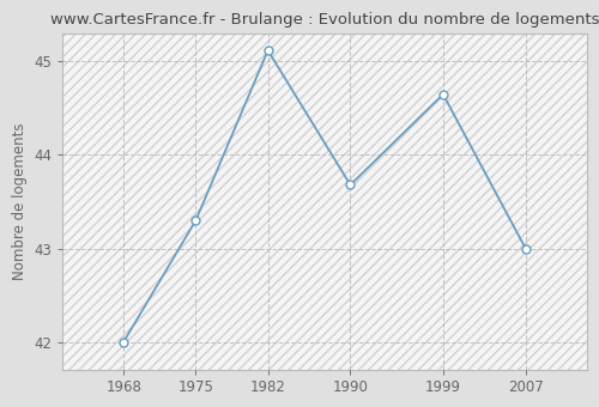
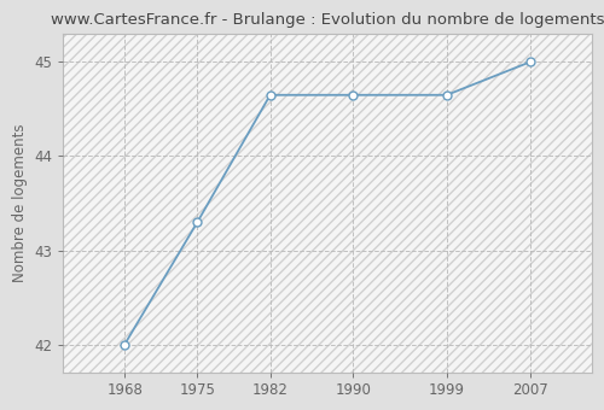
1982: 45.12 -> 44.65
1990: 43.68 -> 44.65
2007: 43.00 -> 45.00
